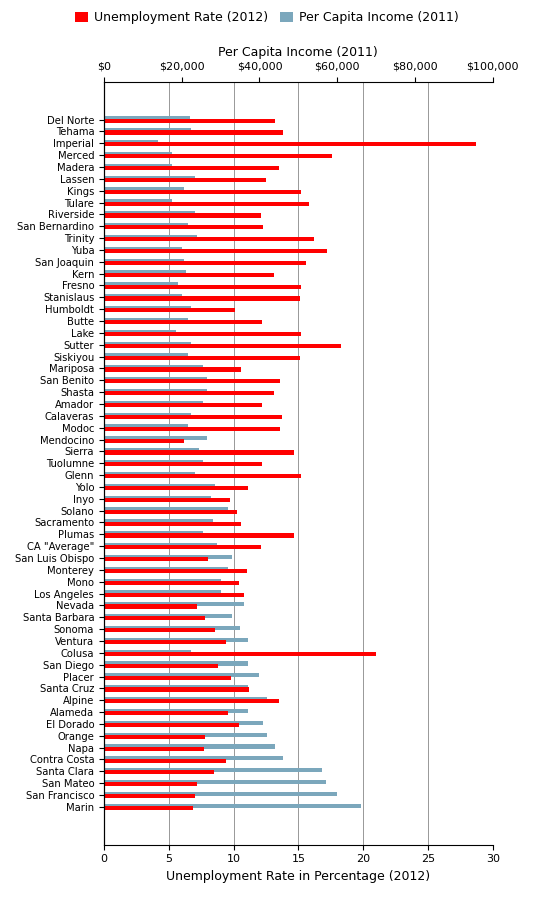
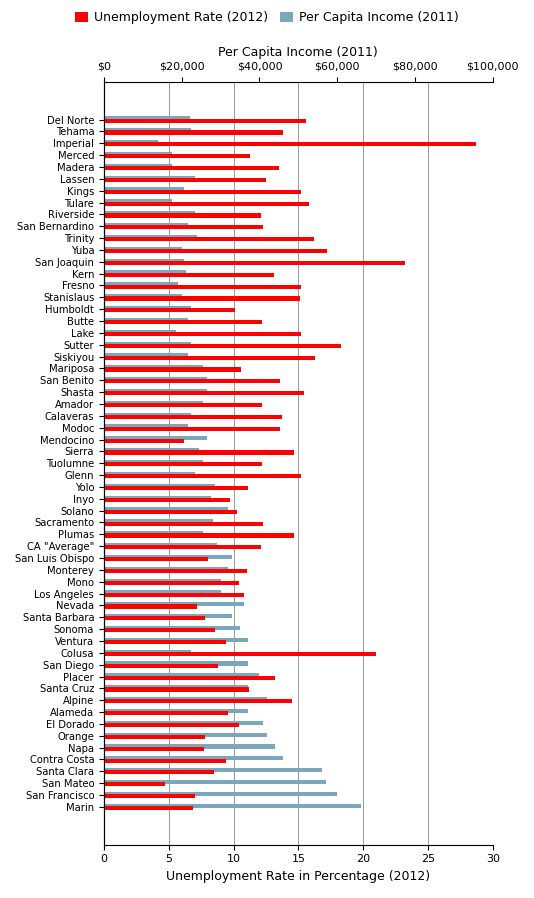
Unemployment Rate (2012)/Del Norte: 13.2 -> 15.6
Unemployment Rate (2012)/Merced: 17.6 -> 11.3
Unemployment Rate (2012)/San Joaquin: 15.6 -> 23.2
Unemployment Rate (2012)/Siskiyou: 15.1 -> 16.3
Unemployment Rate (2012)/Shasta: 13.1 -> 15.4
Unemployment Rate (2012)/Sacramento: 10.6 -> 12.3
Unemployment Rate (2012)/Placer: 9.8 -> 13.2
Unemployment Rate (2012)/Alpine: 13.5 -> 14.5
Unemployment Rate (2012)/San Mateo: 7.2 -> 4.7
